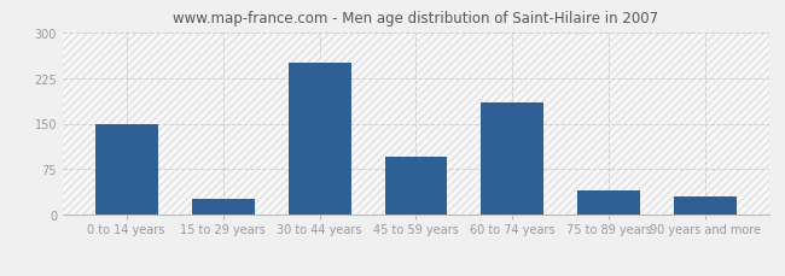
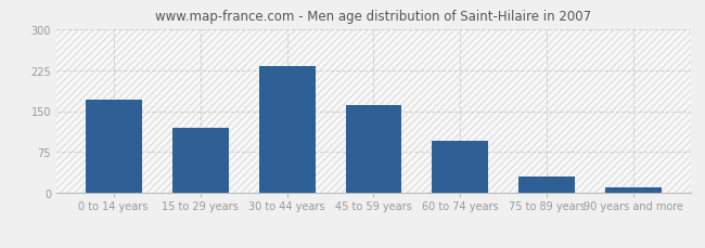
0 to 14 years: 150 -> 170
15 to 29 years: 26 -> 120
30 to 44 years: 250 -> 232
45 to 59 years: 96 -> 160
60 to 74 years: 184 -> 95
75 to 89 years: 40 -> 30
90 years and more: 30 -> 10
